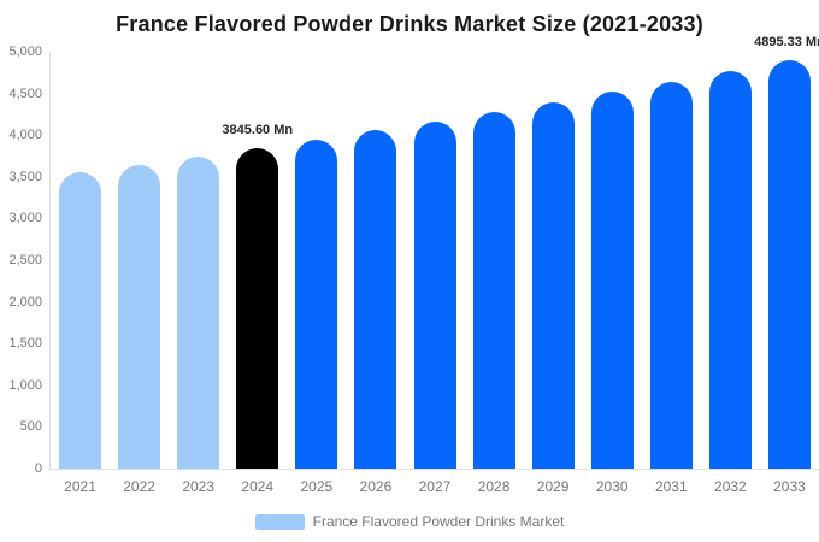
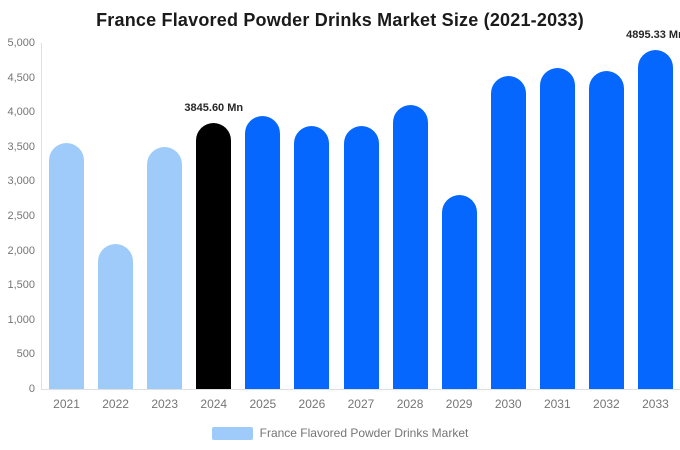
2022: 3600 -> 2100
2023: 3700 -> 3500
2026: 4100 -> 3800
2027: 4200 -> 3800
2028: 4300 -> 4100
2029: 4400 -> 2800
2032: 4800 -> 4600
